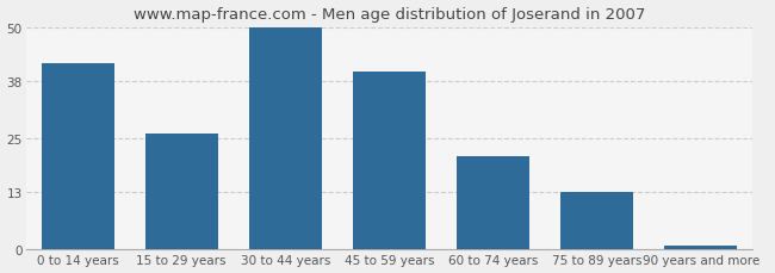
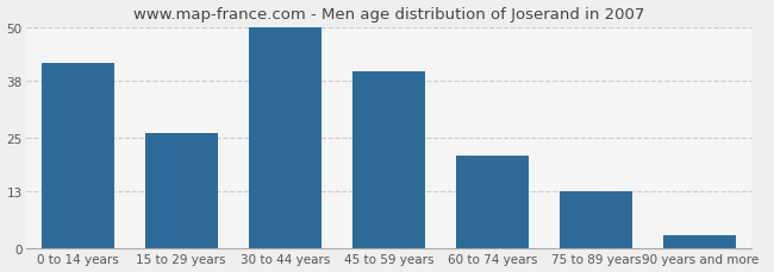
90 years and more: 1 -> 3
